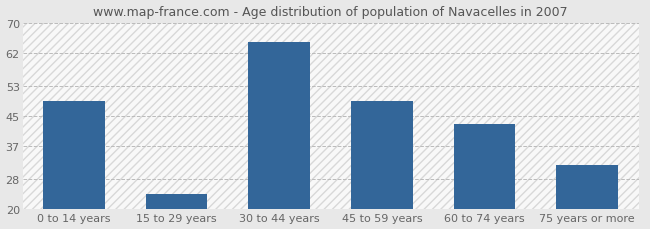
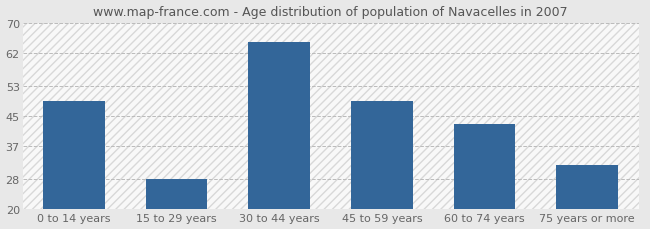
15 to 29 years: 24 -> 28
